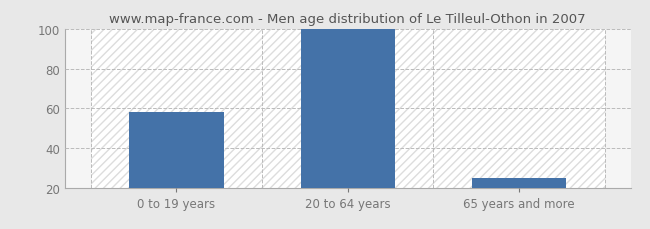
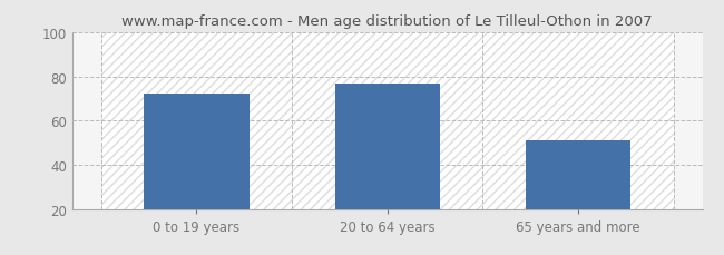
0 to 19 years: 58 -> 72
20 to 64 years: 100 -> 77
65 years and more: 25 -> 51
